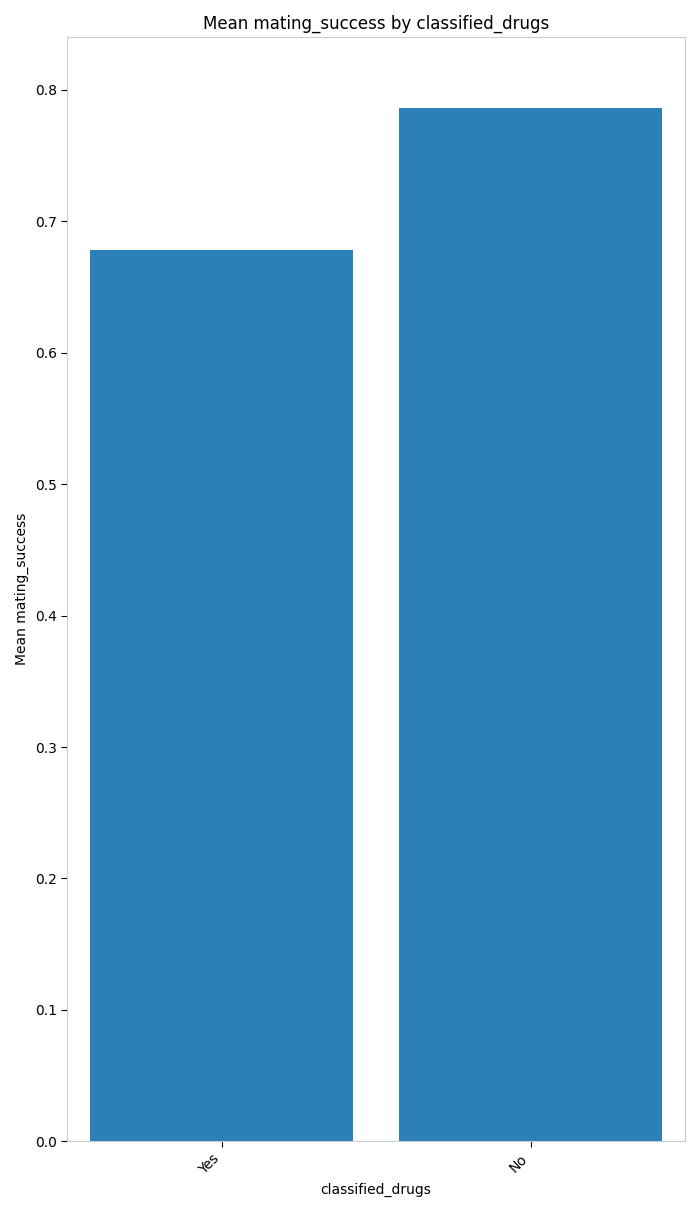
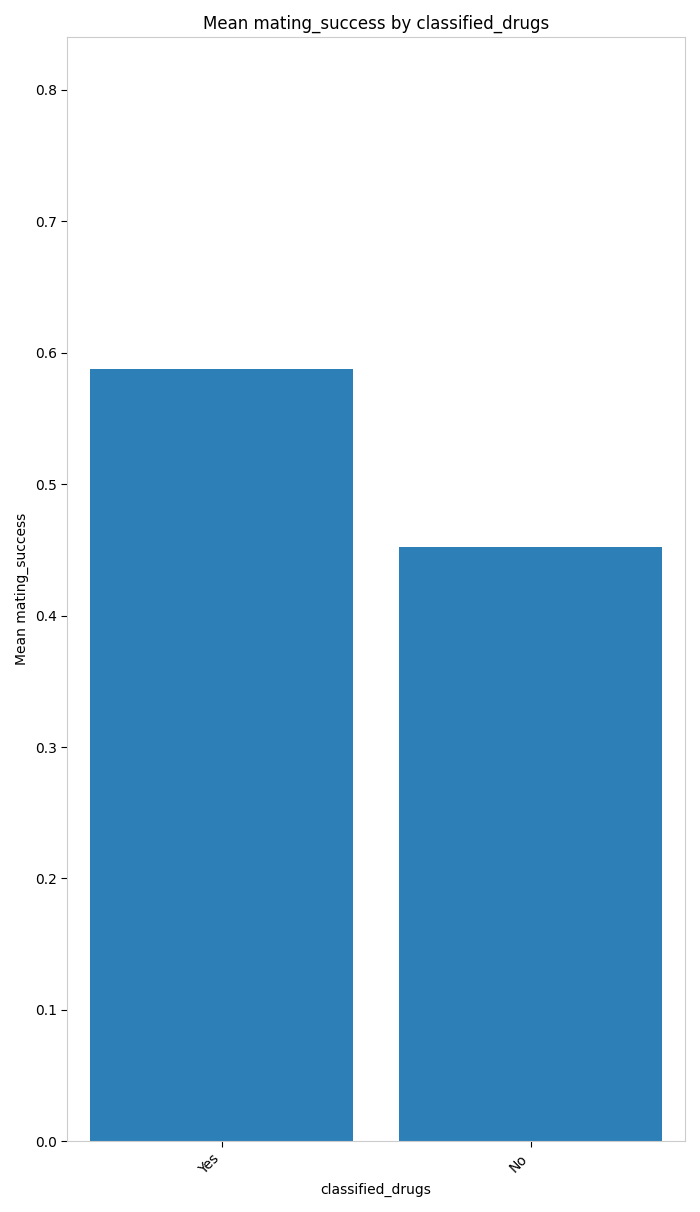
Yes: 0.678 -> 0.588
No: 0.786 -> 0.452
